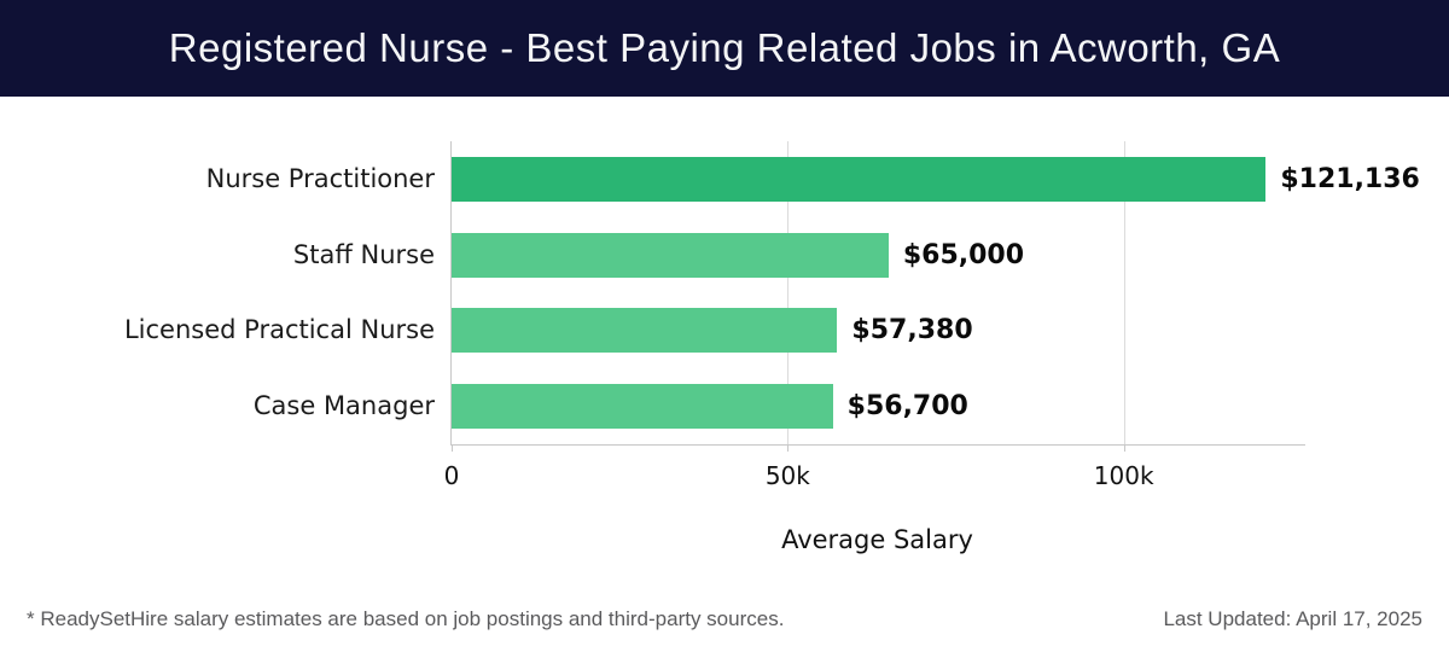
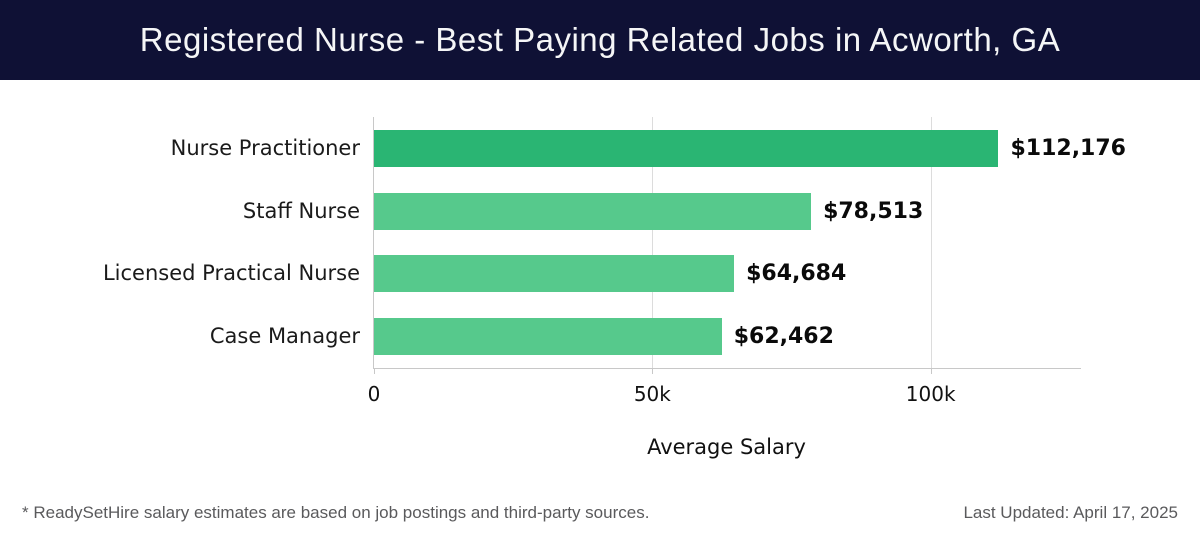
Nurse Practitioner: $121,136 -> $112,176
Staff Nurse: $65,000 -> $78,513
Licensed Practical Nurse: $57,380 -> $64,684
Case Manager: $56,700 -> $62,462
